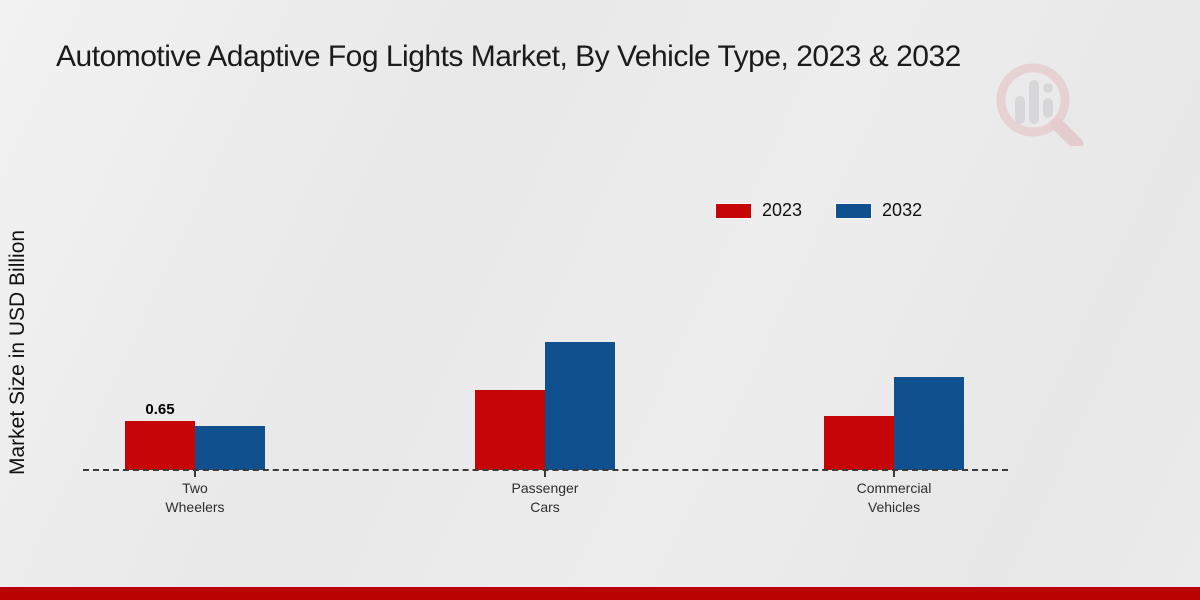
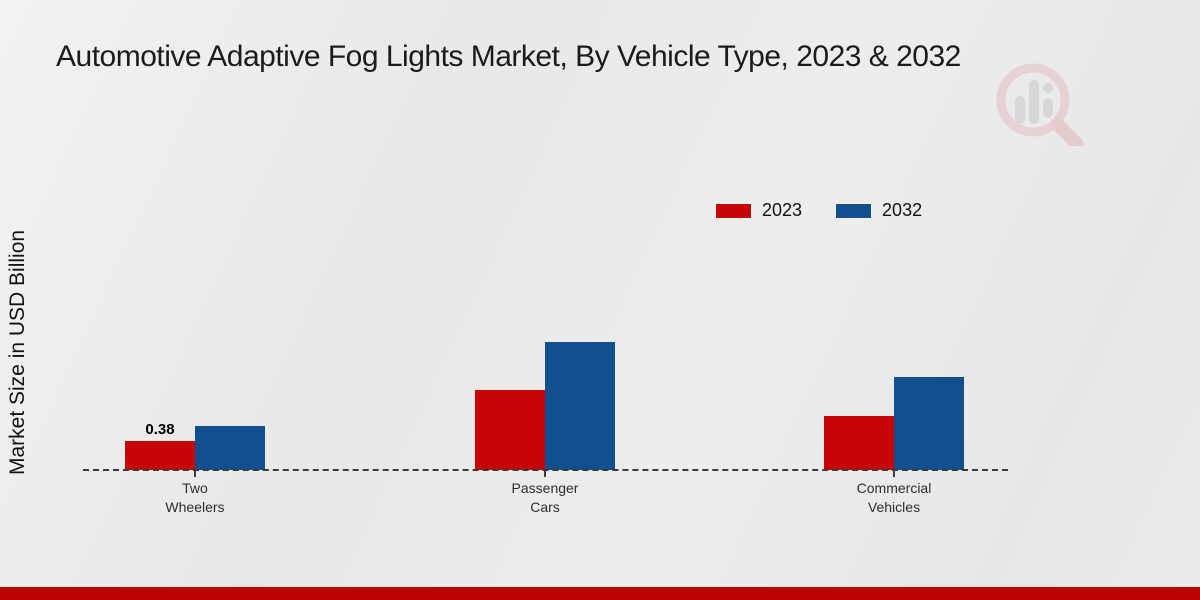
2023/Two Wheelers: 0.65 -> 0.38
